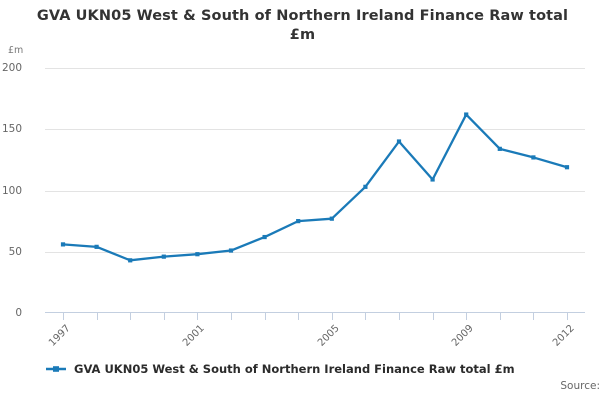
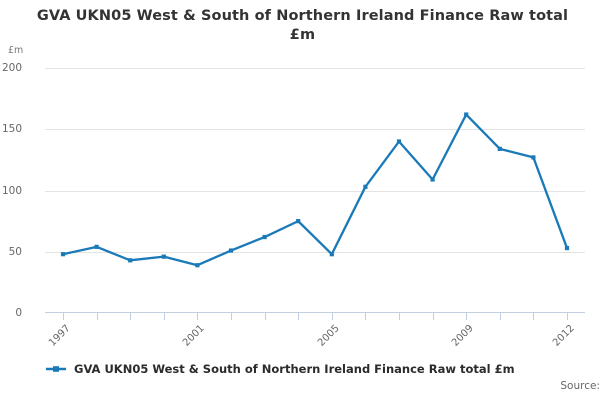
1997: 56 -> 48
2001: 48 -> 39
2005: 77 -> 48
2012: 119 -> 53
